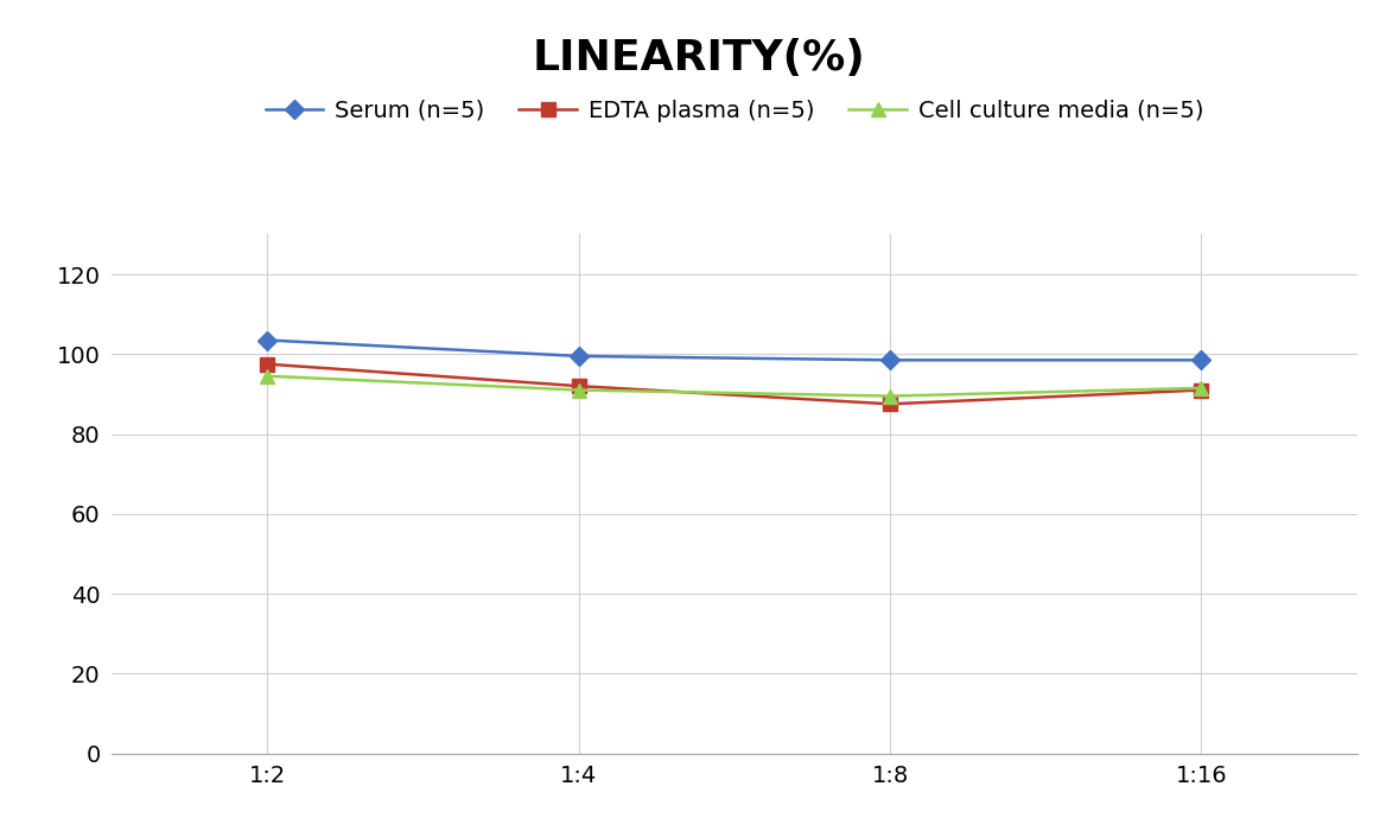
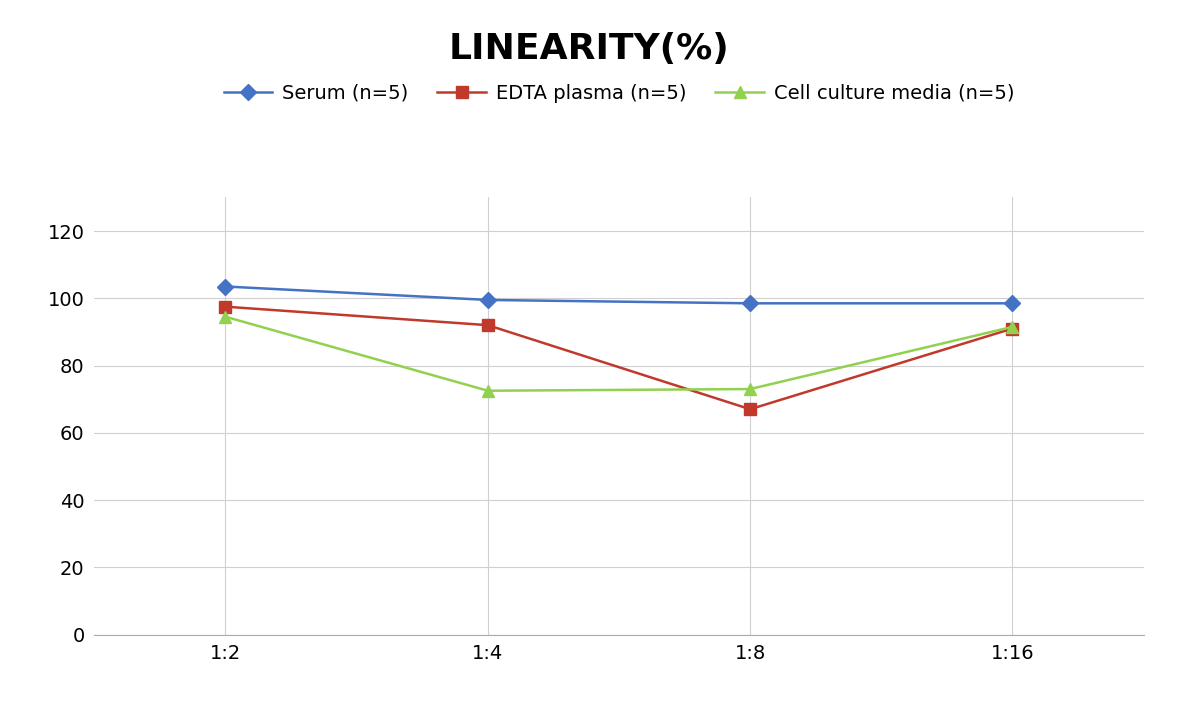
Cell culture media (n=5)/1:4: 91.0 -> 72.5
EDTA plasma (n=5)/1:8: 87.5 -> 67.0
Cell culture media (n=5)/1:8: 89.5 -> 73.0
